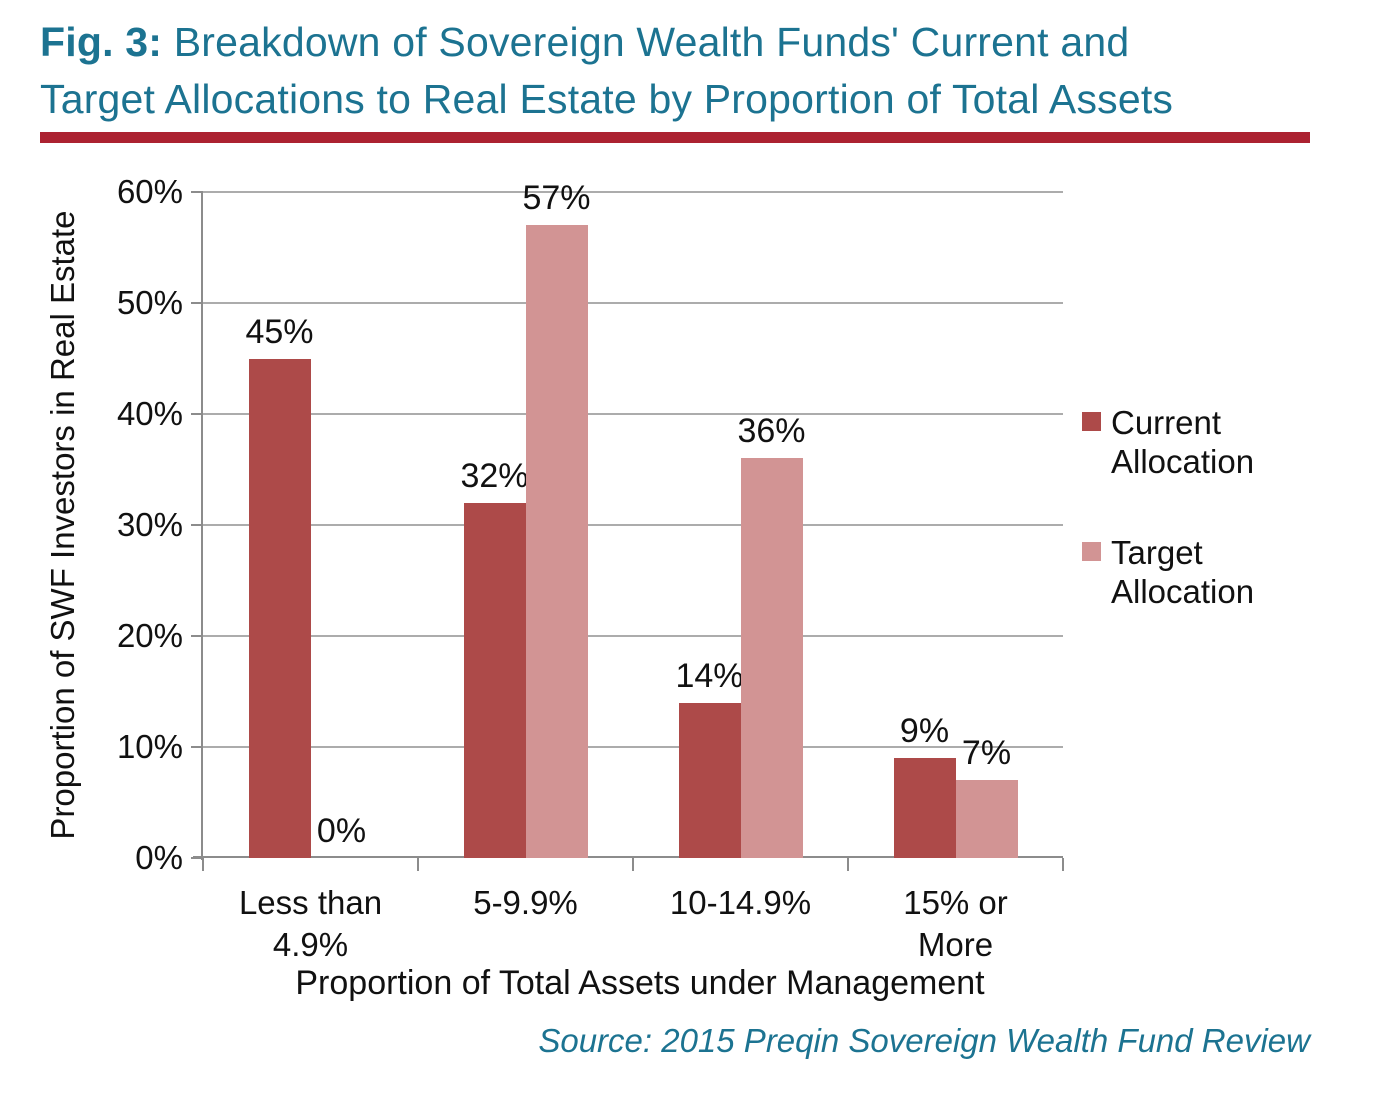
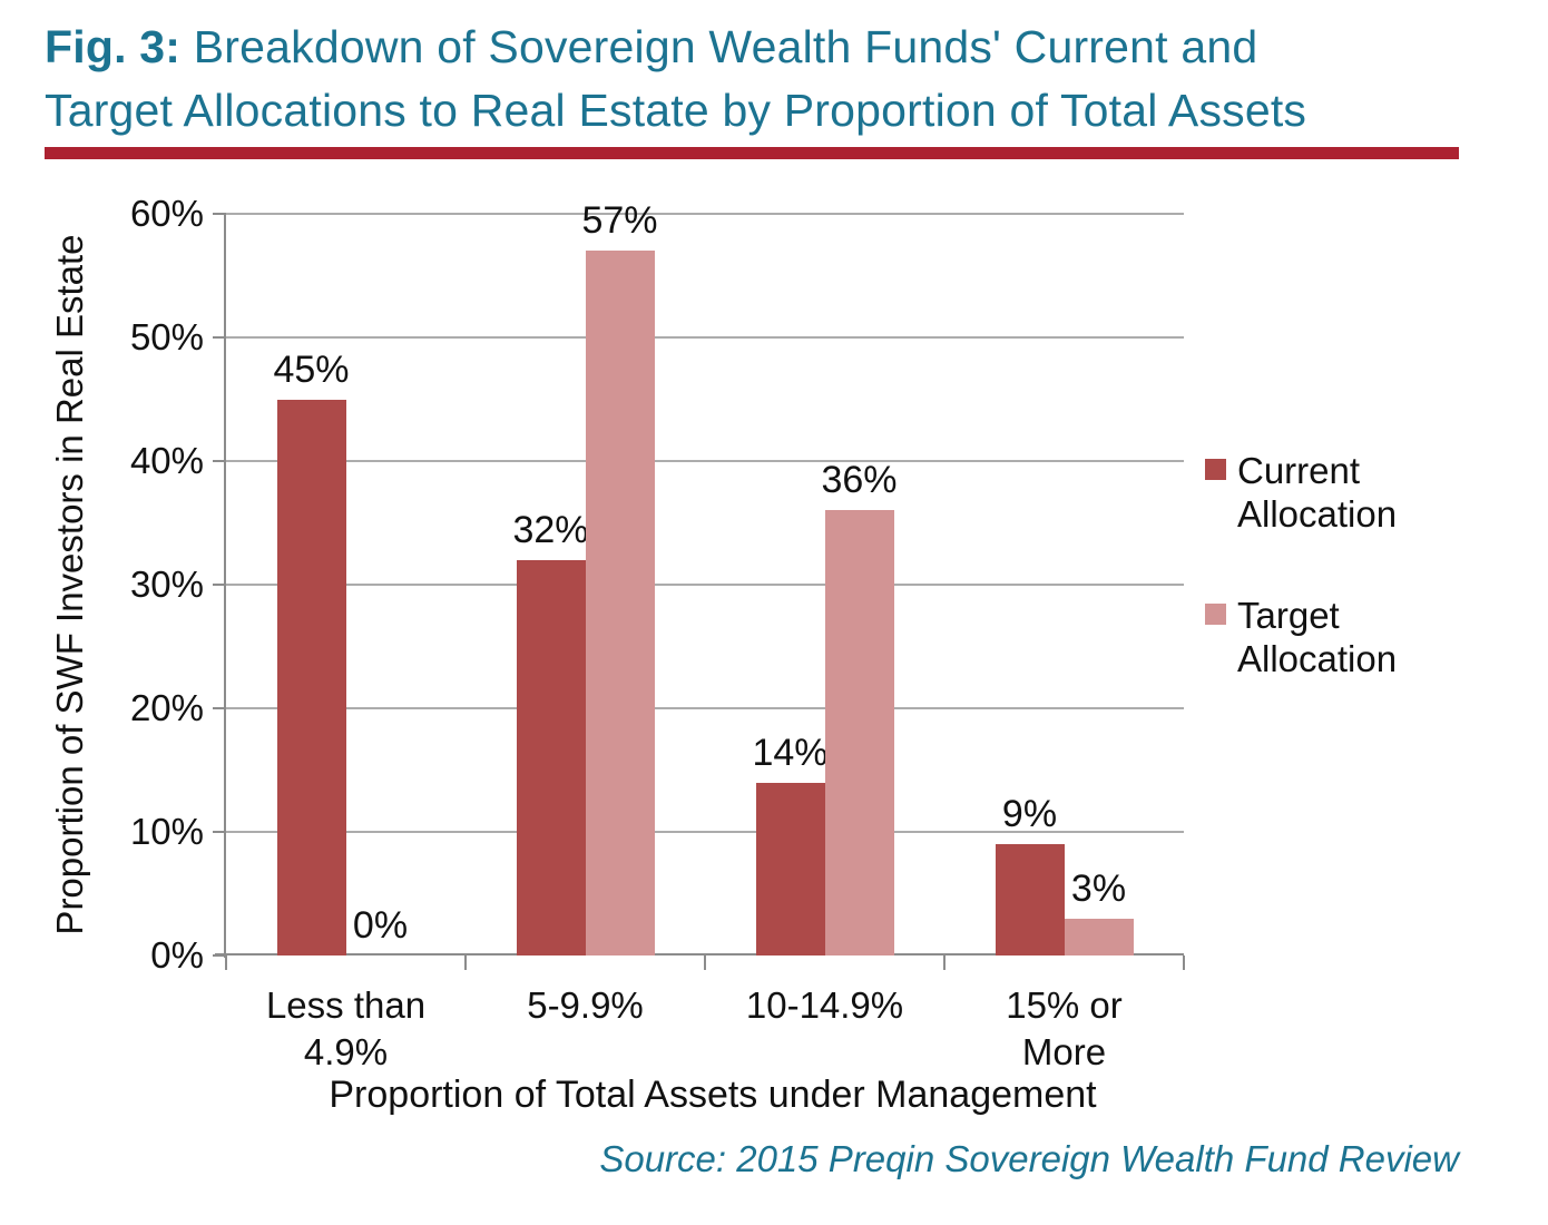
Target Allocation/15% or More: 7% -> 3%
